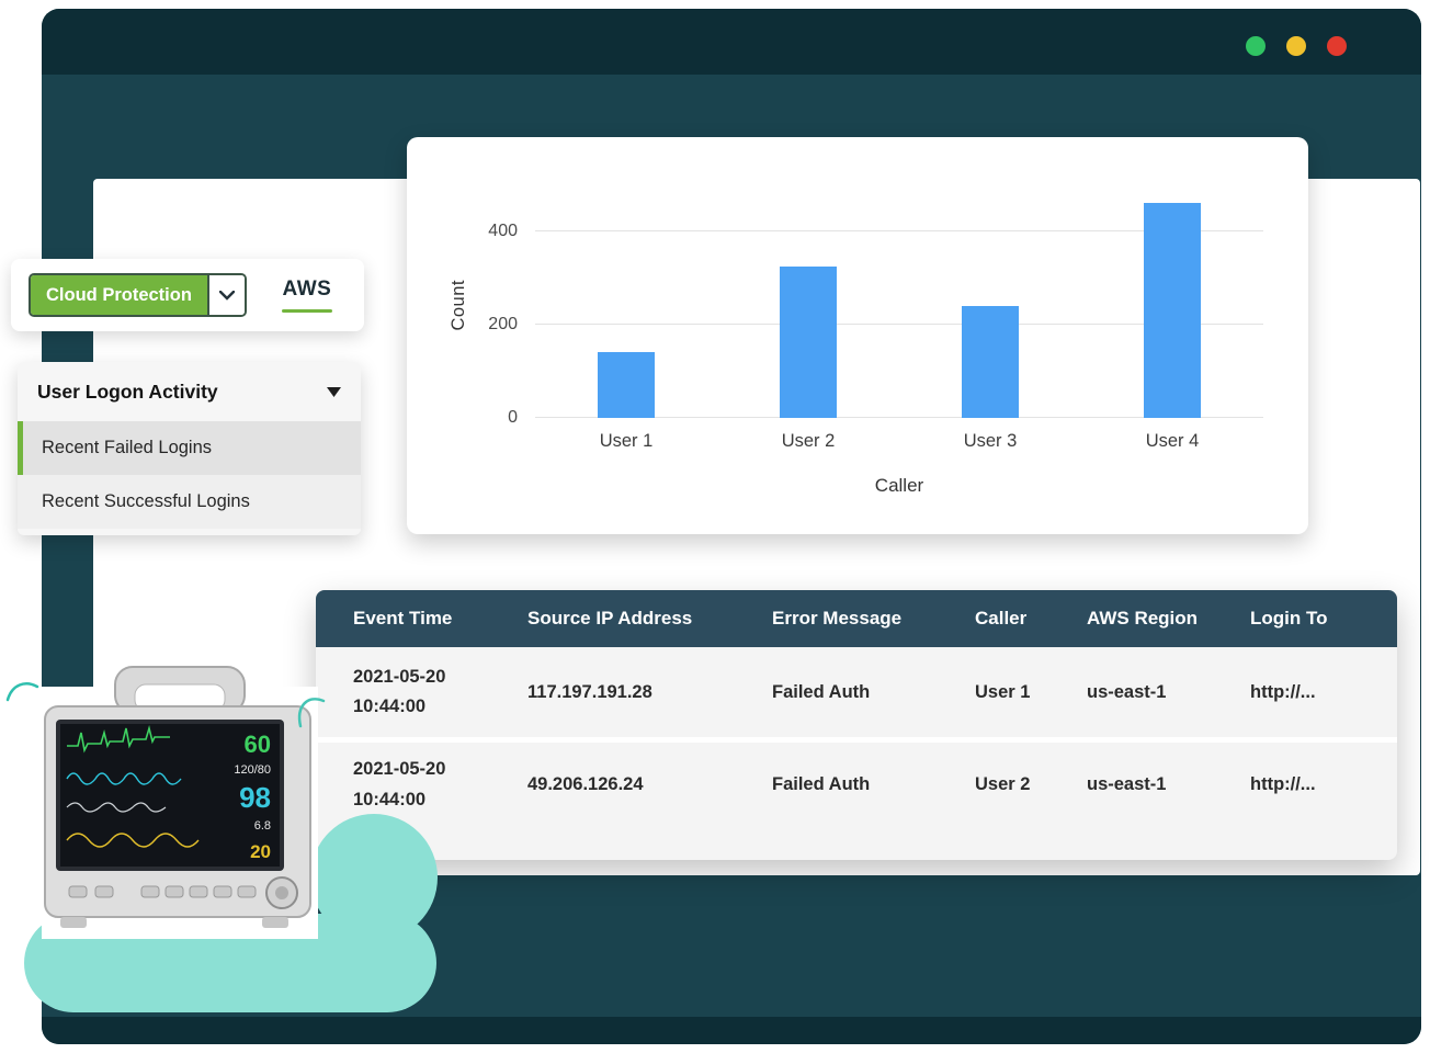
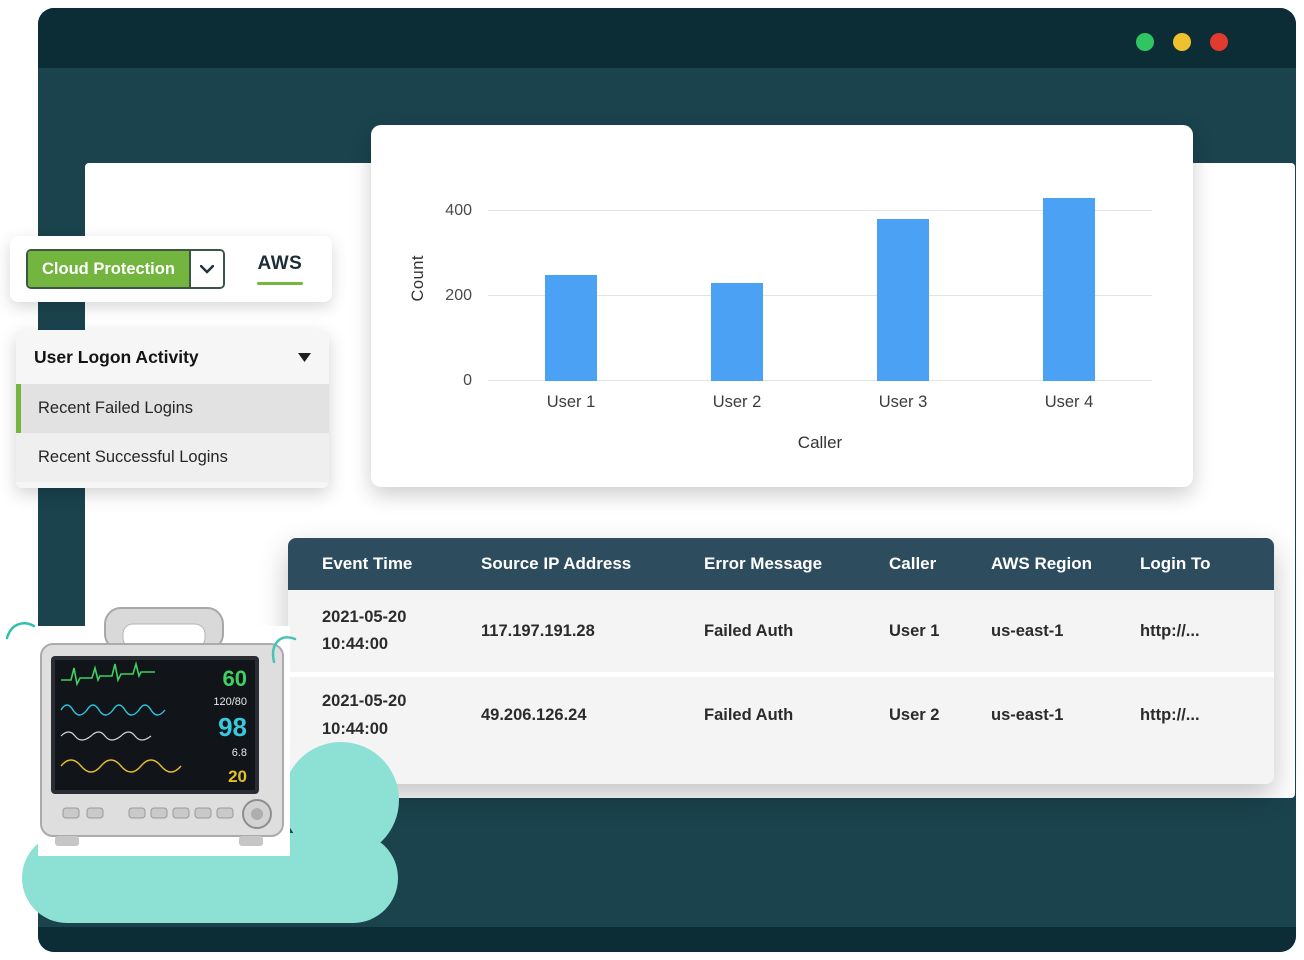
User 1: 140 -> 250
User 2: 320 -> 230
User 3: 240 -> 380
User 4: 460 -> 430
